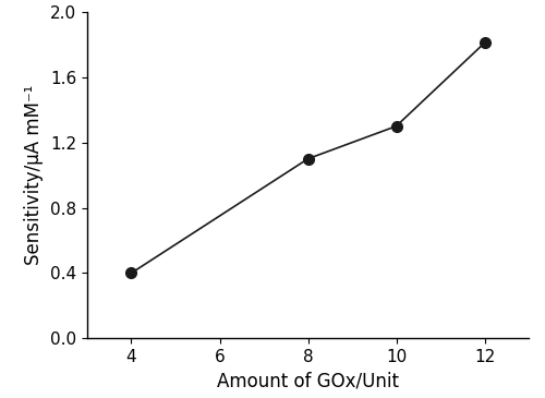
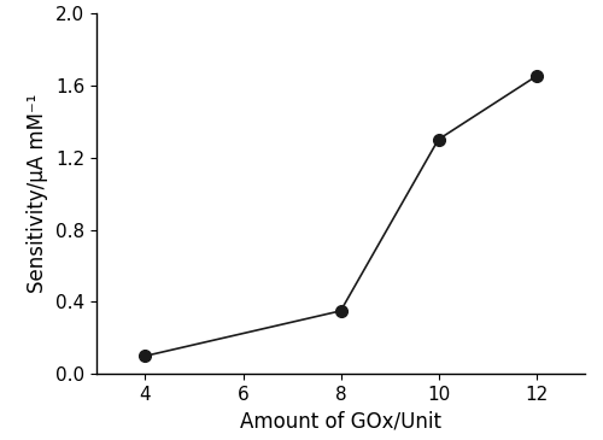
4: 0.40 -> 0.10
8: 1.10 -> 0.35
12: 1.81 -> 1.65
